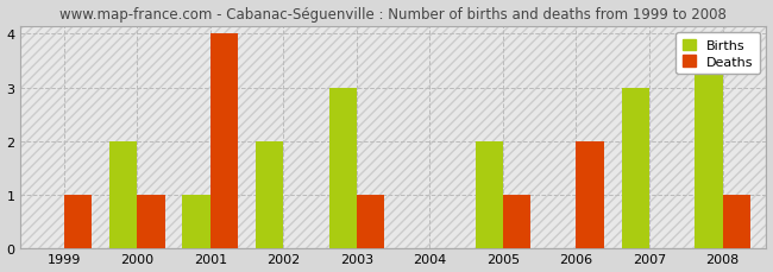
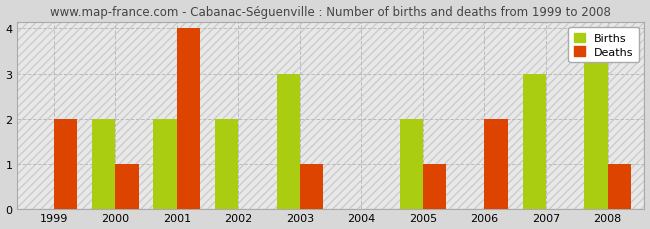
Deaths/1999: 1 -> 2
Births/2001: 1 -> 2
